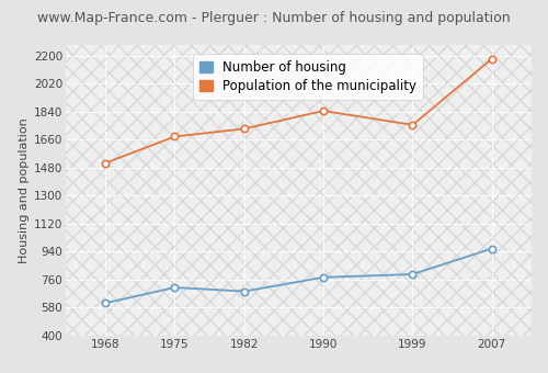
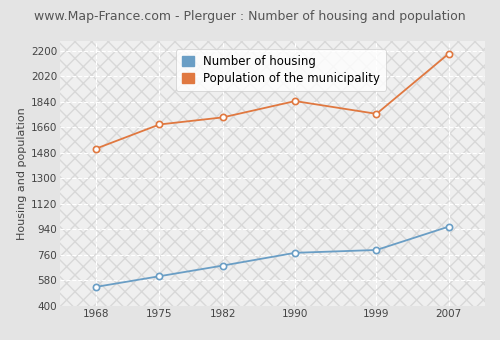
Number of housing/1968: 610 -> 540
Number of housing/1975: 710 -> 610
